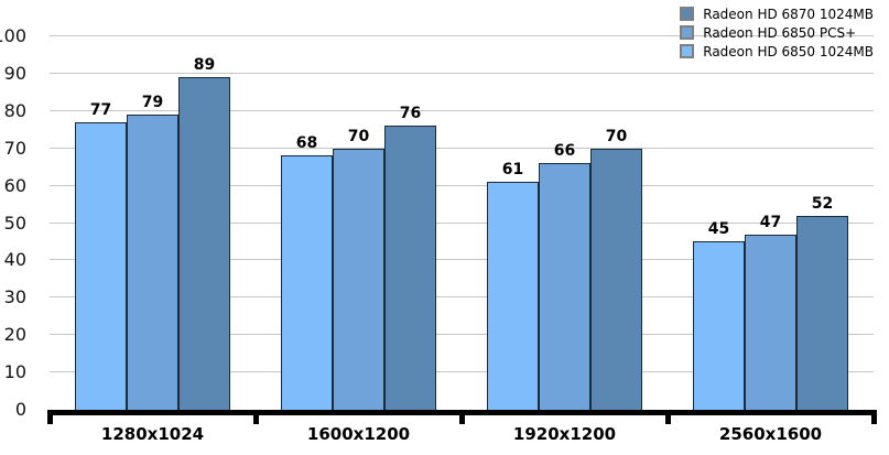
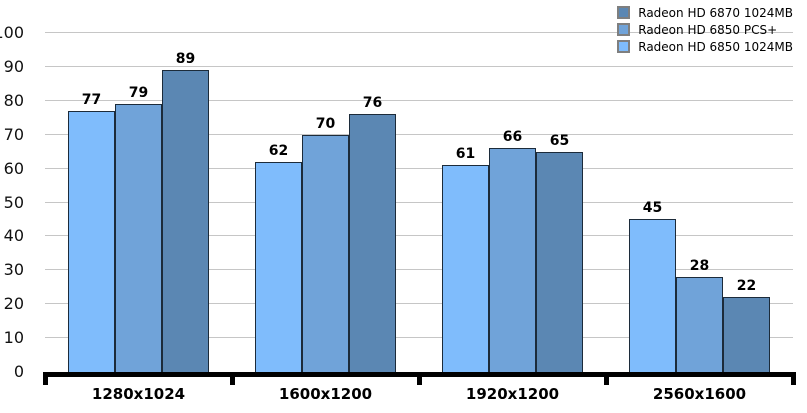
Radeon HD 6850 1024MB/1600x1200: 68 -> 62
Radeon HD 6870 1024MB/1920x1200: 70 -> 65
Radeon HD 6870 1024MB/2560x1600: 52 -> 22
Radeon HD 6850 PCS+/2560x1600: 47 -> 28
